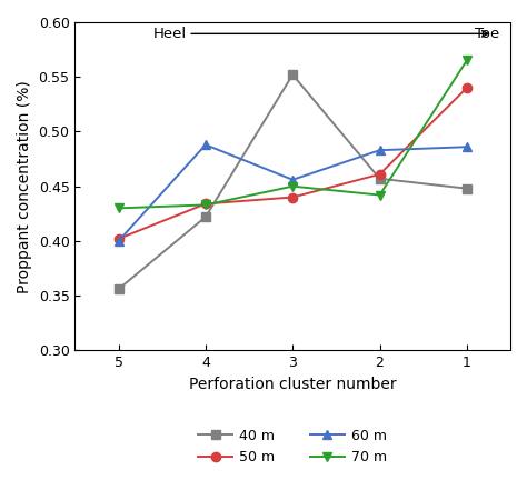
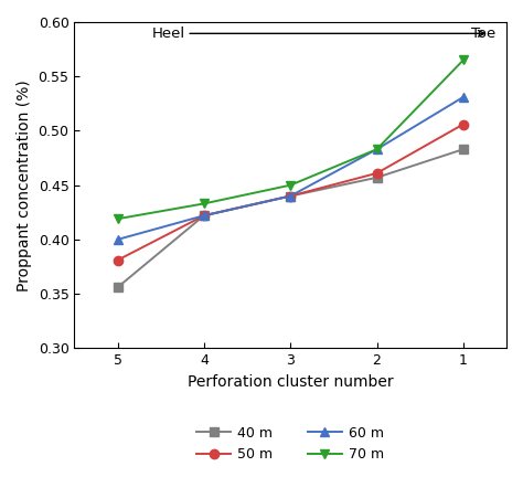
50 m/5: 0.402 -> 0.381
70 m/5: 0.430 -> 0.419
50 m/4: 0.434 -> 0.422
60 m/4: 0.488 -> 0.422
40 m/3: 0.552 -> 0.440
60 m/3: 0.456 -> 0.440
70 m/2: 0.442 -> 0.483
40 m/1: 0.448 -> 0.483
50 m/1: 0.540 -> 0.506
60 m/1: 0.486 -> 0.531
